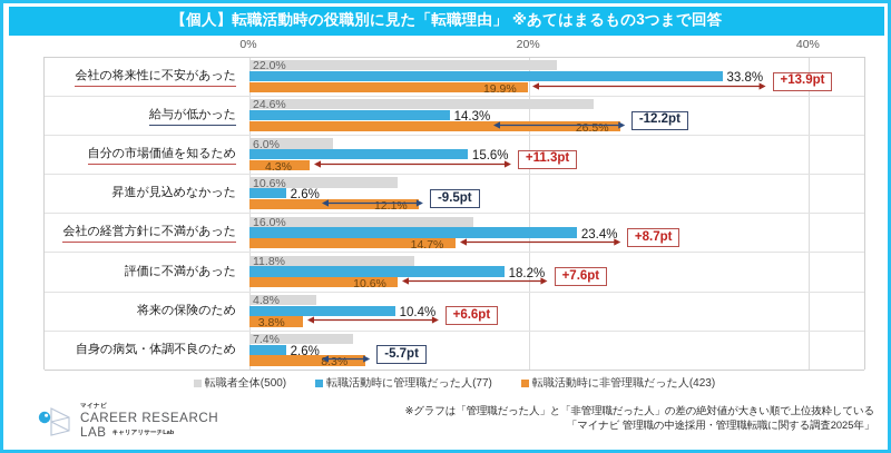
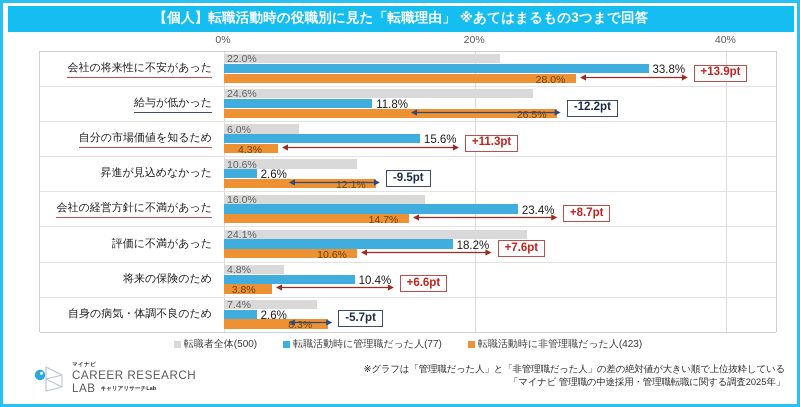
転職活動時に非管理職だった人(423)/会社の将来性に不安があった: 19.9% -> 28.0%
転職活動時に管理職だった人(77)/給与が低かった: 14.3% -> 11.8%
転職者全体(500)/評価に不満があった: 11.8% -> 24.1%
